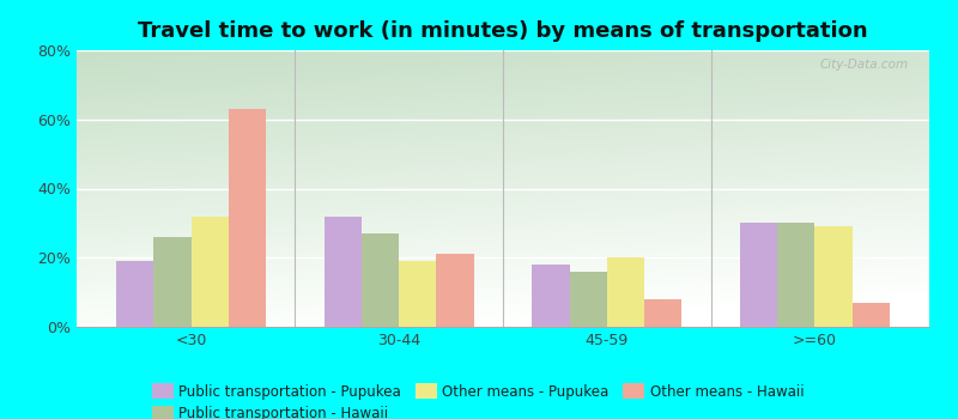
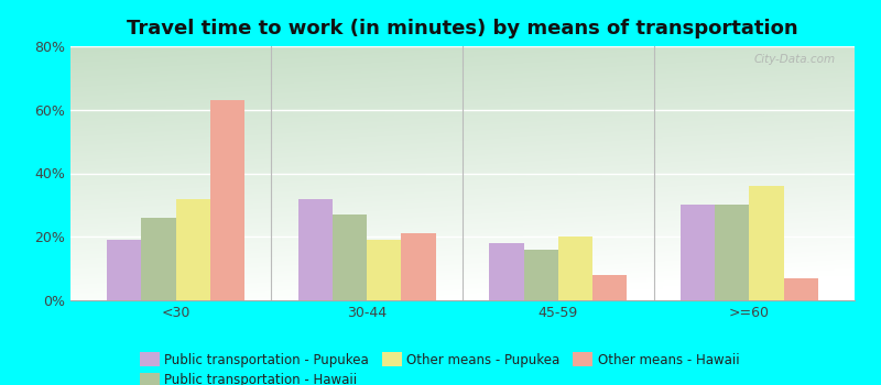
Other means - Pupukea/>=60: 29% -> 36%
